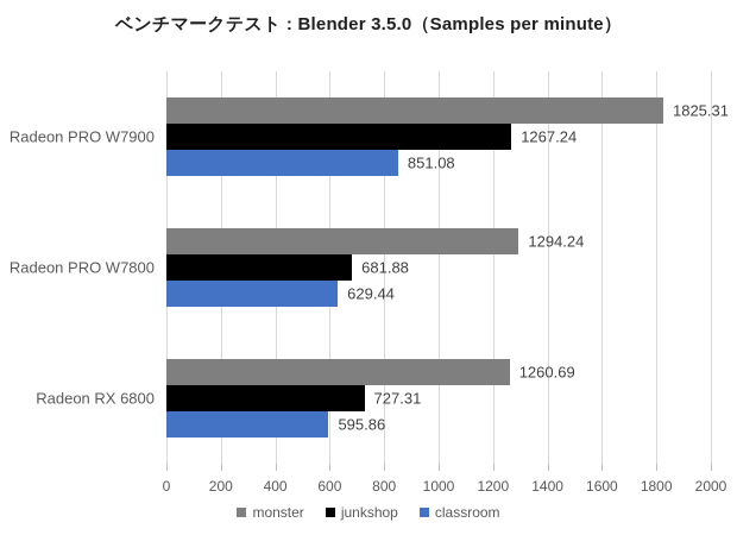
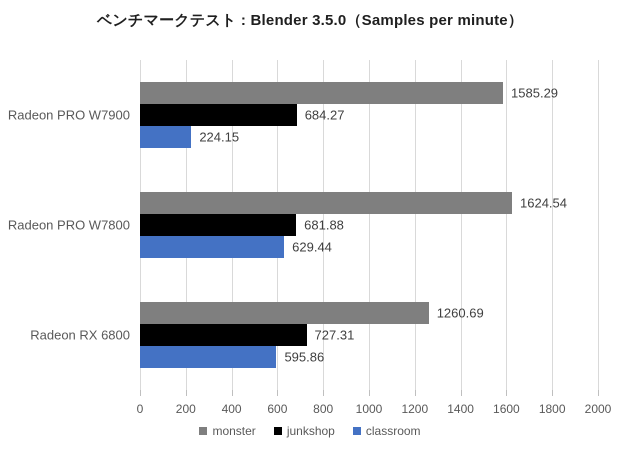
monster/Radeon PRO W7900: 1825.31 -> 1585.29
junkshop/Radeon PRO W7900: 1267.24 -> 684.27
classroom/Radeon PRO W7900: 851.08 -> 224.15
monster/Radeon PRO W7800: 1294.24 -> 1624.54
